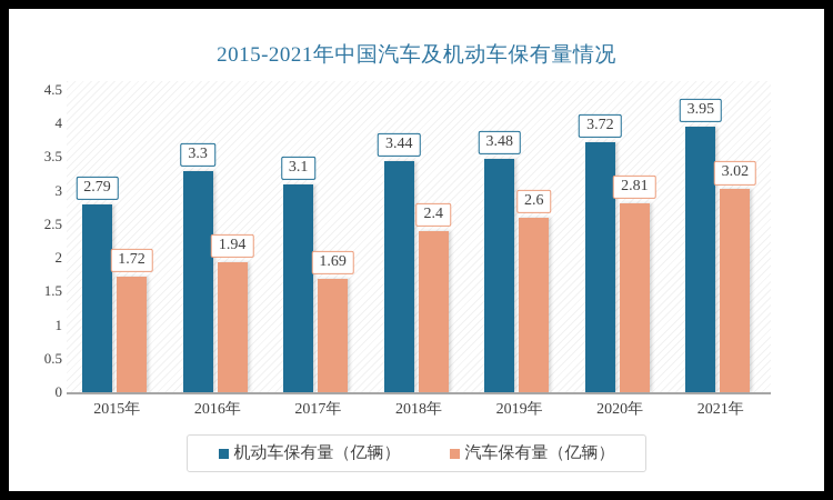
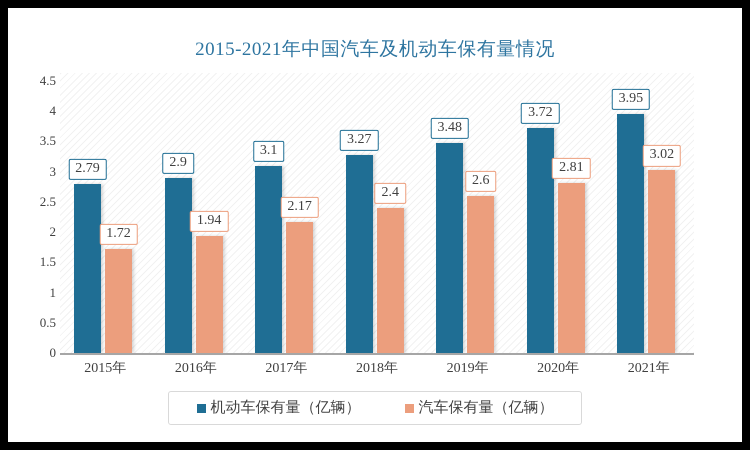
机动车保有量（亿辆）/2016年: 3.3 -> 2.9
汽车保有量（亿辆）/2017年: 1.69 -> 2.17
机动车保有量（亿辆）/2018年: 3.44 -> 3.27
